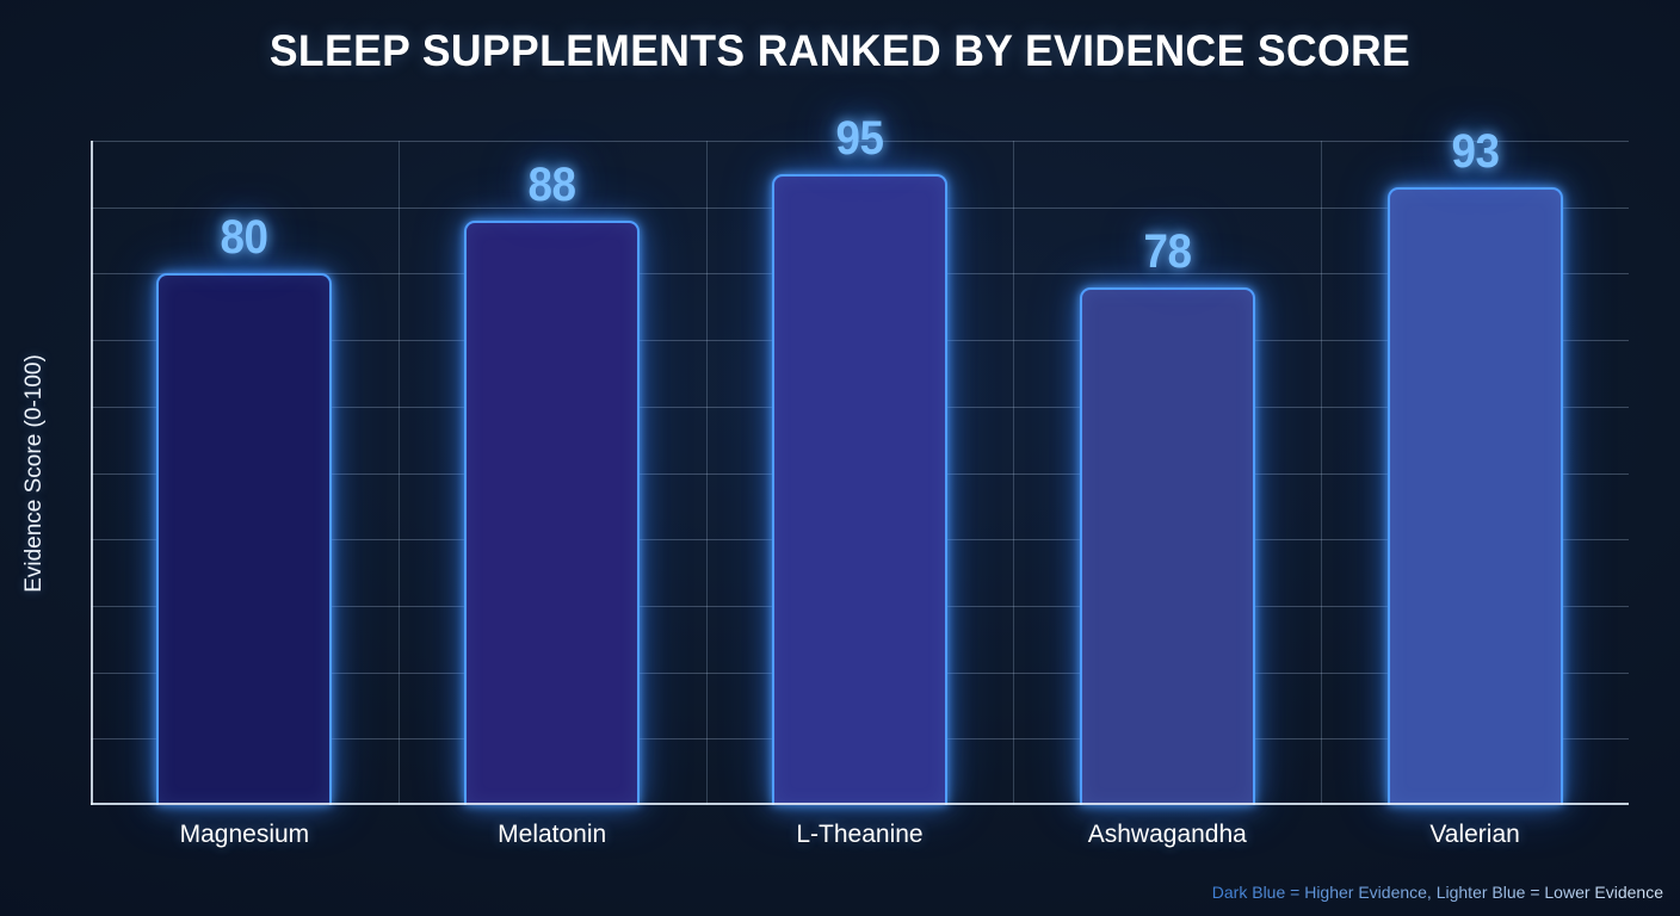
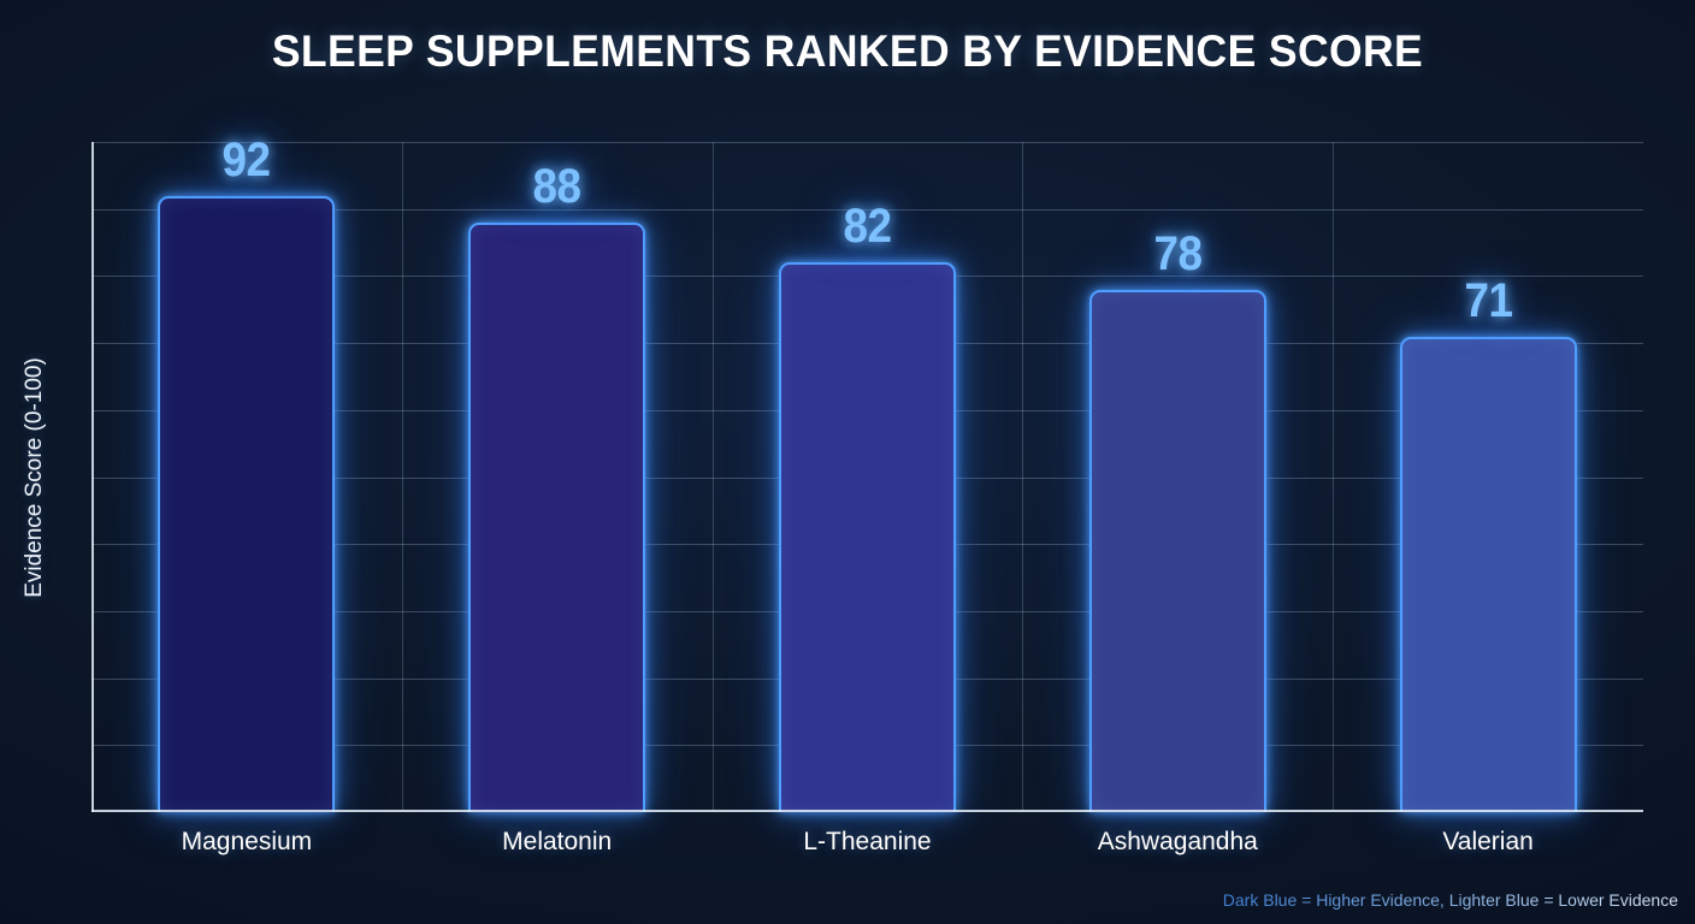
Magnesium: 80 -> 92
L-Theanine: 95 -> 82
Valerian: 93 -> 71
